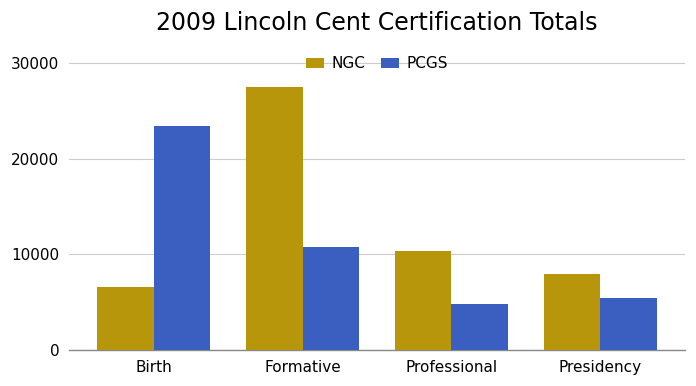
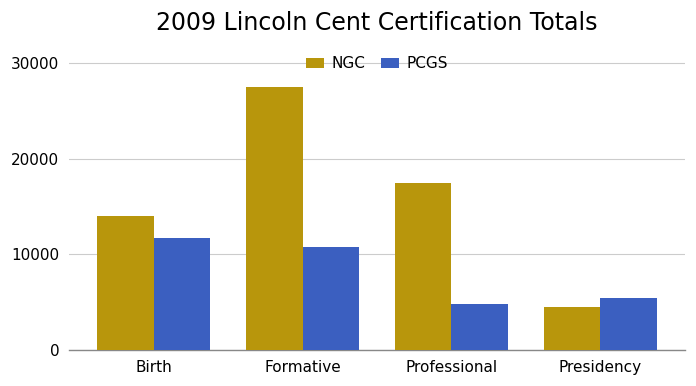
NGC/Birth: 6600 -> 14000
PCGS/Birth: 23400 -> 11700
NGC/Professional: 10400 -> 17500
NGC/Presidency: 8000 -> 4500
